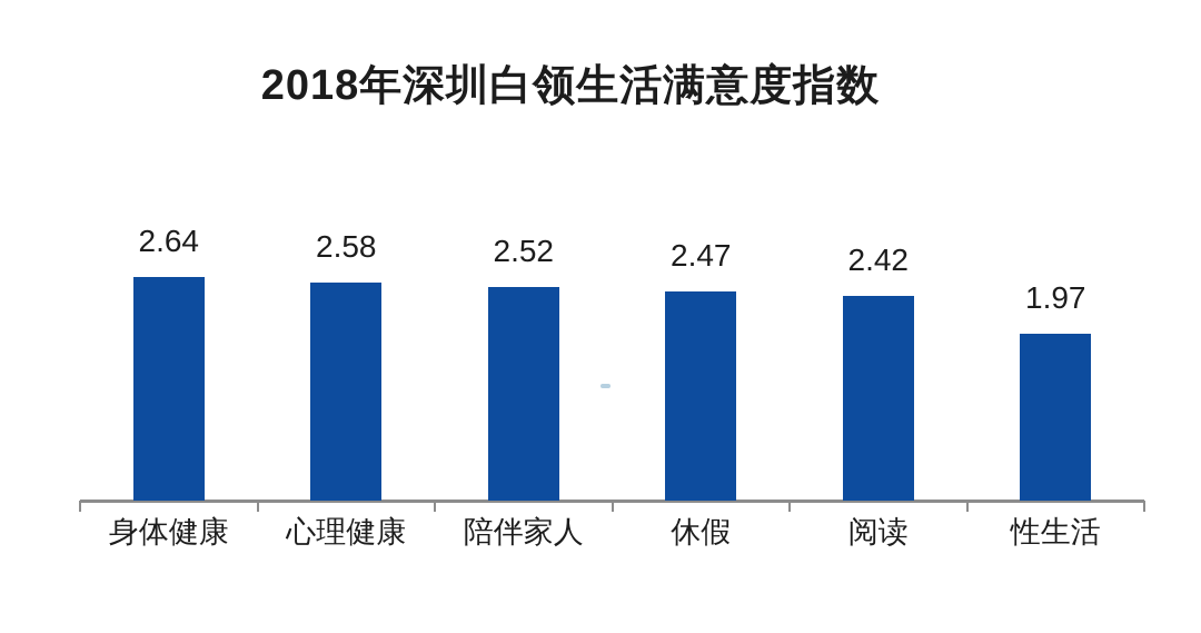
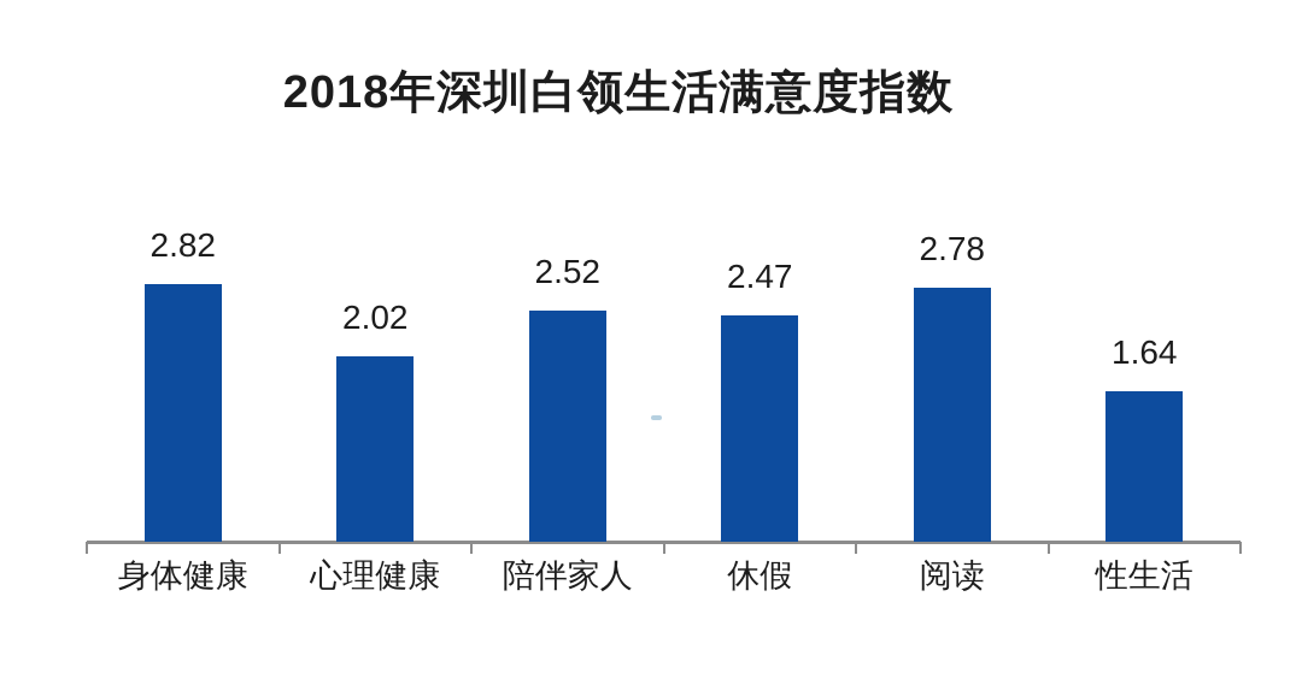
身体健康: 2.64 -> 2.82
心理健康: 2.58 -> 2.02
阅读: 2.42 -> 2.78
性生活: 1.97 -> 1.64
